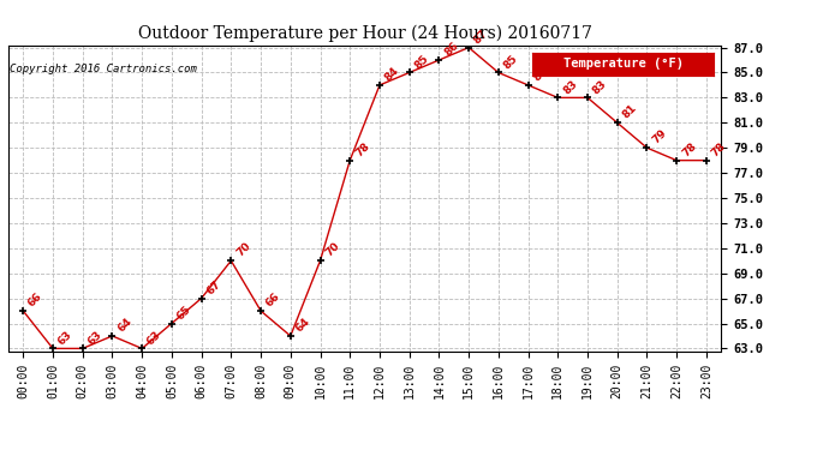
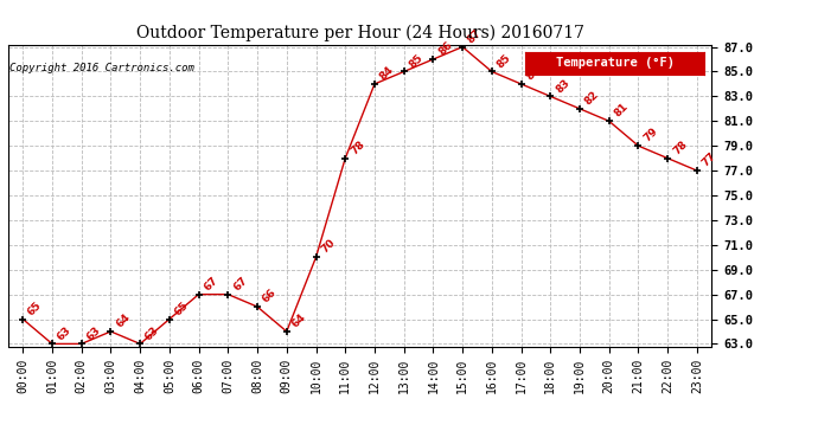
00:00: 66 -> 65
07:00: 70 -> 67
19:00: 83 -> 82
23:00: 78 -> 77
